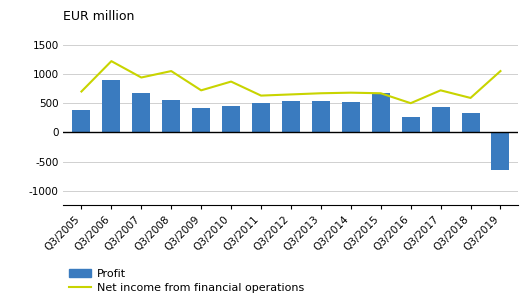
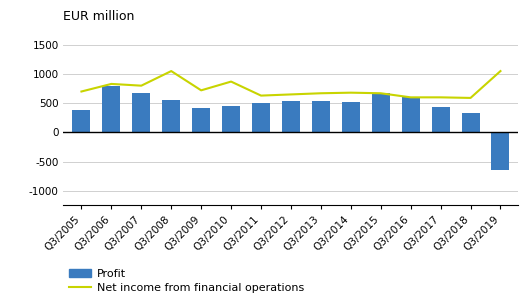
Profit/Q3/2006: 900 -> 800
Net income from financial operations/Q3/2006: 1220 -> 830
Net income from financial operations/Q3/2007: 940 -> 800
Profit/Q3/2016: 260 -> 600
Net income from financial operations/Q3/2016: 500 -> 600
Net income from financial operations/Q3/2017: 720 -> 600
